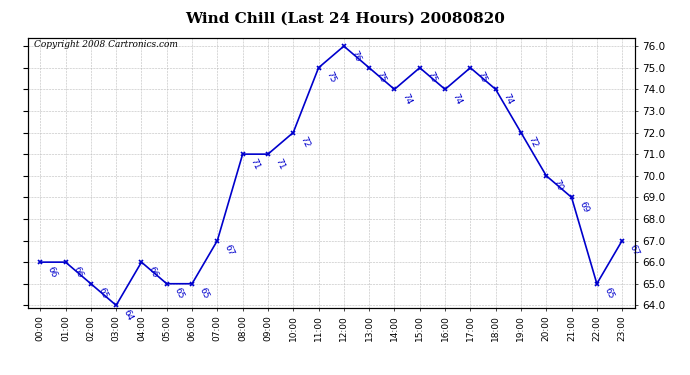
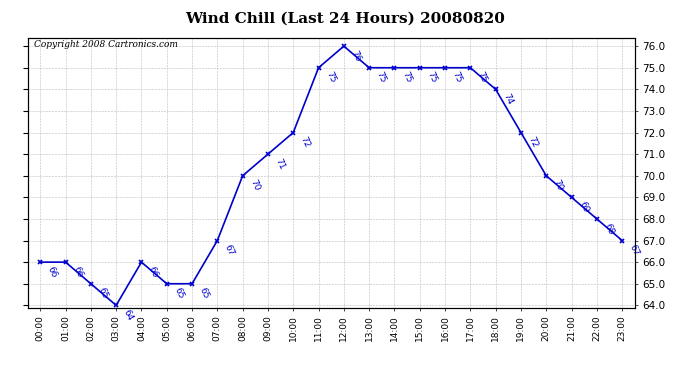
08:00: 71 -> 70
14:00: 74 -> 75
16:00: 74 -> 75
22:00: 65 -> 68
